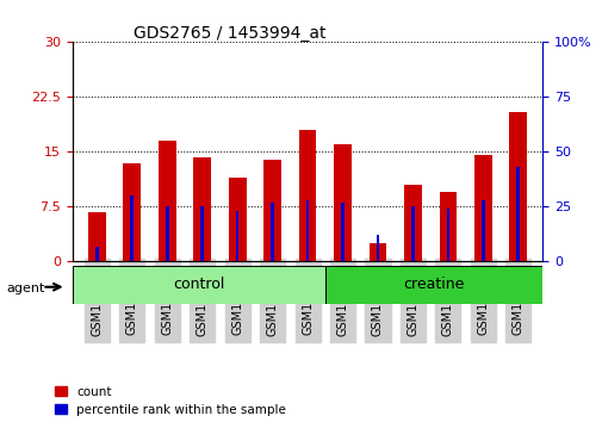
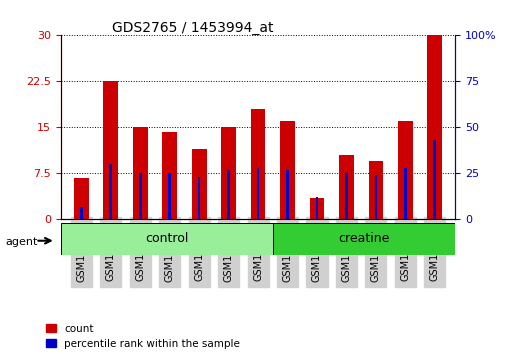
count/GSM115533: 13.4 -> 22.5
count/GSM115534: 16.6 -> 15.0
count/GSM115537: 14.0 -> 15.0
count/GSM115527: 2.6 -> 3.5
count/GSM115530: 14.6 -> 16.0
count/GSM115531: 20.4 -> 30.0
